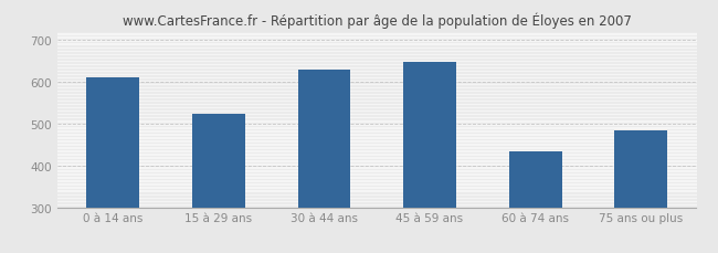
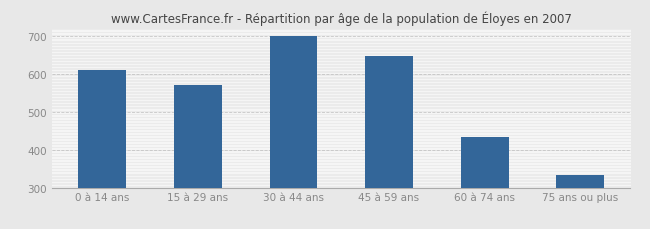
15 à 29 ans: 525 -> 572
30 à 44 ans: 630 -> 700
75 ans ou plus: 485 -> 333
